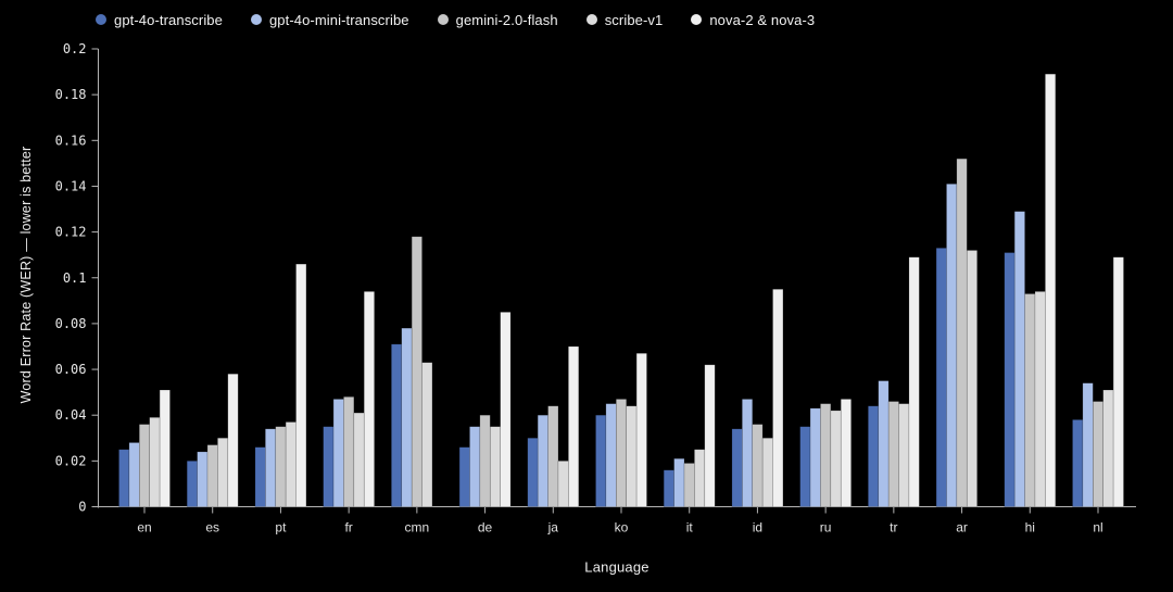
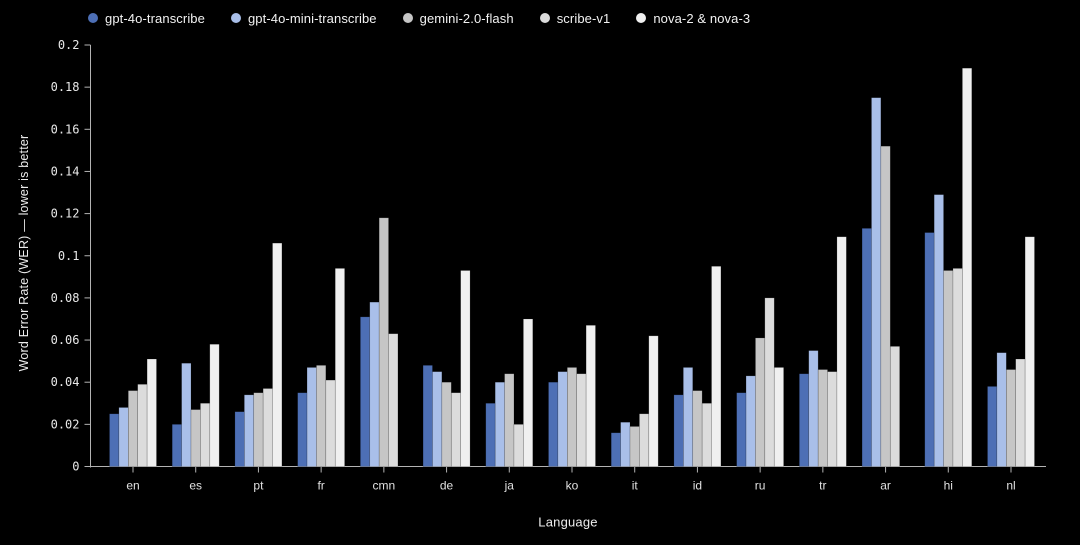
gpt-4o-mini-transcribe/es: 0.024 -> 0.049
gpt-4o-transcribe/de: 0.026 -> 0.048
gpt-4o-mini-transcribe/de: 0.035 -> 0.045
nova-2 & nova-3/de: 0.085 -> 0.093
gemini-2.0-flash/ru: 0.045 -> 0.061
scribe-v1/ru: 0.042 -> 0.080
gpt-4o-mini-transcribe/ar: 0.141 -> 0.175
scribe-v1/ar: 0.112 -> 0.057
